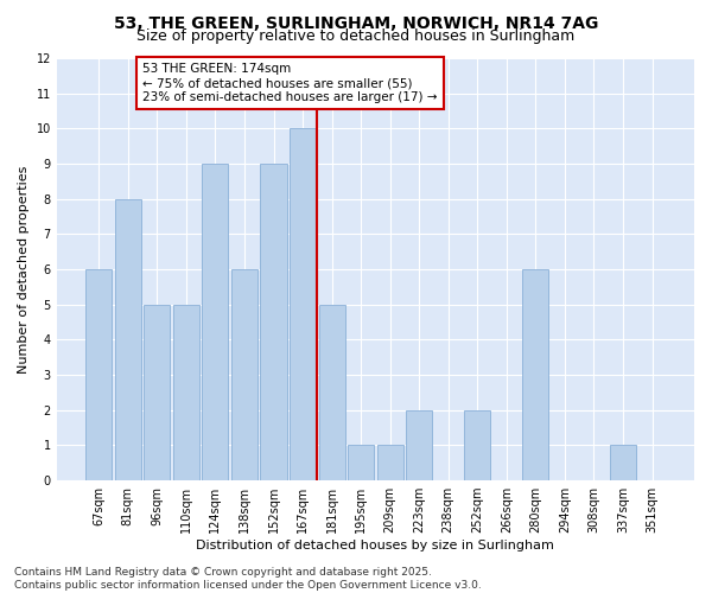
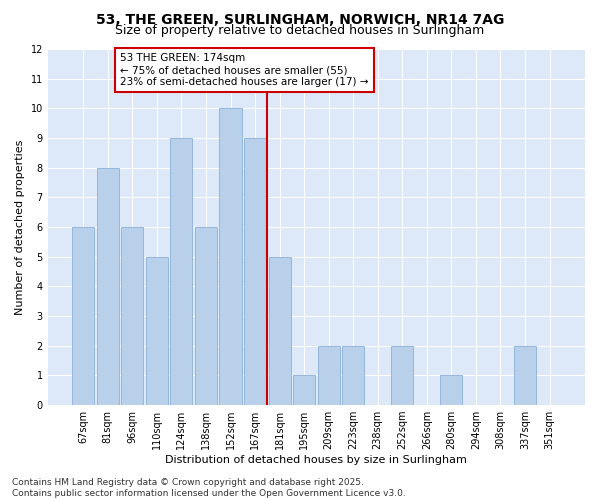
96sqm: 5 -> 6
152sqm: 9 -> 10
167sqm: 10 -> 9
209sqm: 1 -> 2
280sqm: 6 -> 1
337sqm: 1 -> 2
